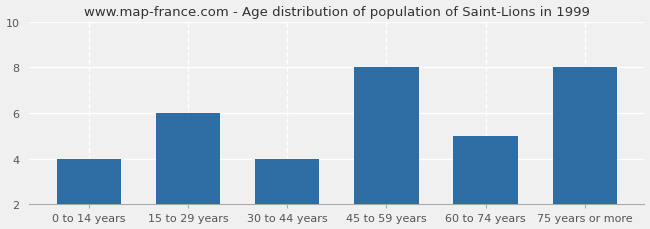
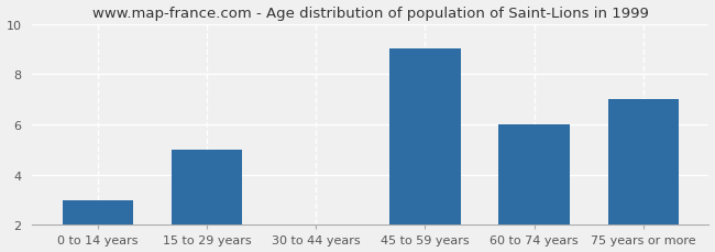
0 to 14 years: 4 -> 3
15 to 29 years: 6 -> 5
30 to 44 years: 4 -> 2
45 to 59 years: 8 -> 9
60 to 74 years: 5 -> 6
75 years or more: 8 -> 7
